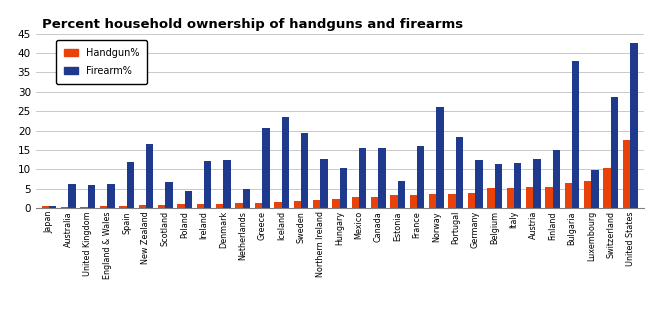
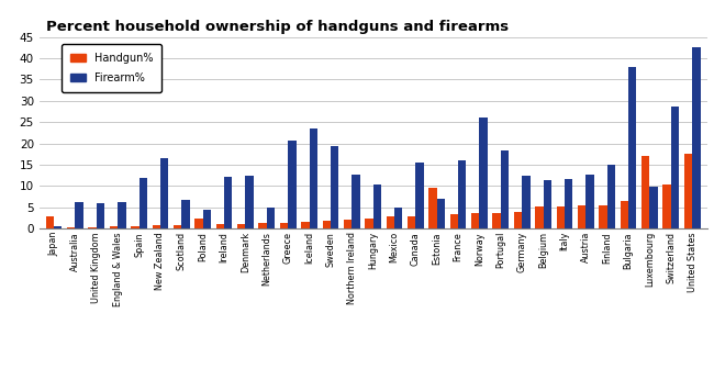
Handgun%/Japan: 0.5 -> 3.0
Handgun%/Poland: 1.0 -> 2.5
Firearm%/Mexico: 15.5 -> 5.0
Handgun%/Estonia: 3.5 -> 9.5
Handgun%/Luxembourg: 7.0 -> 17.0
